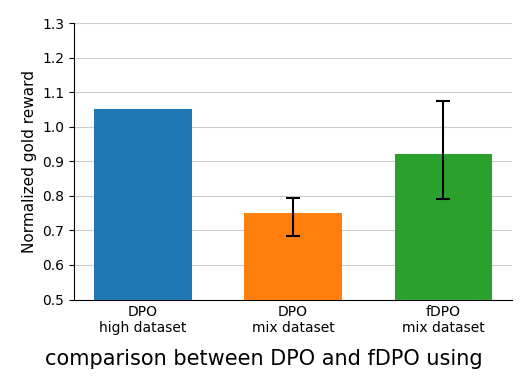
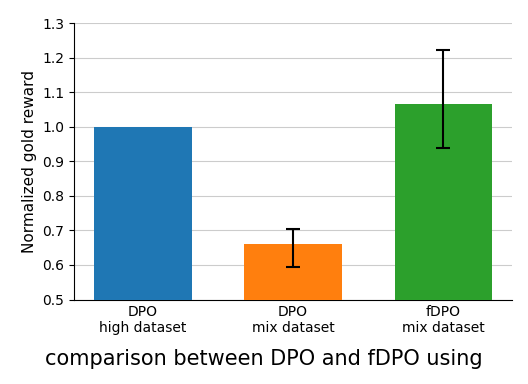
DPO high dataset: 1.050 -> 1.000
DPO mix dataset: 0.750 -> 0.660
fDPO mix dataset: 0.920 -> 1.067
